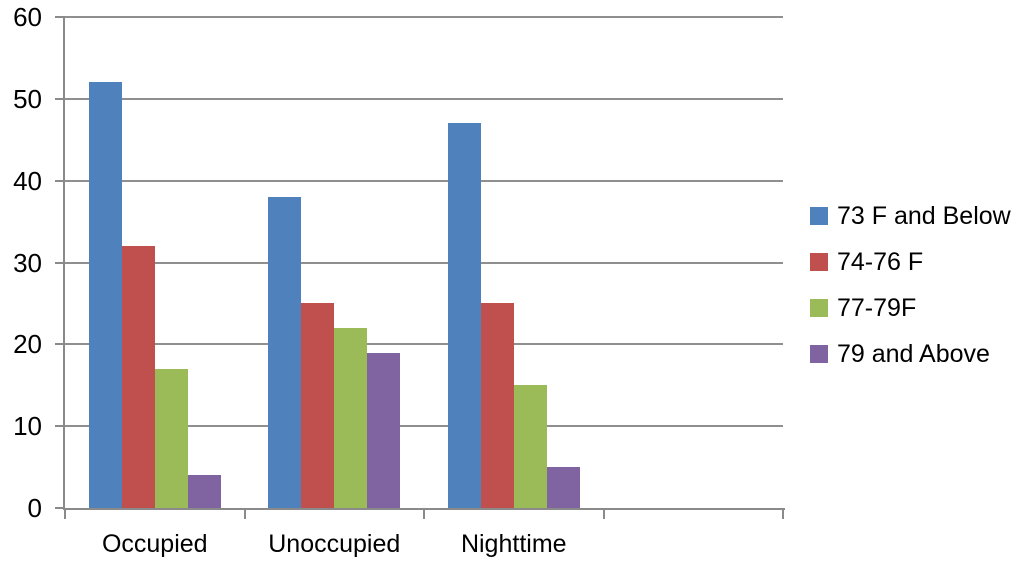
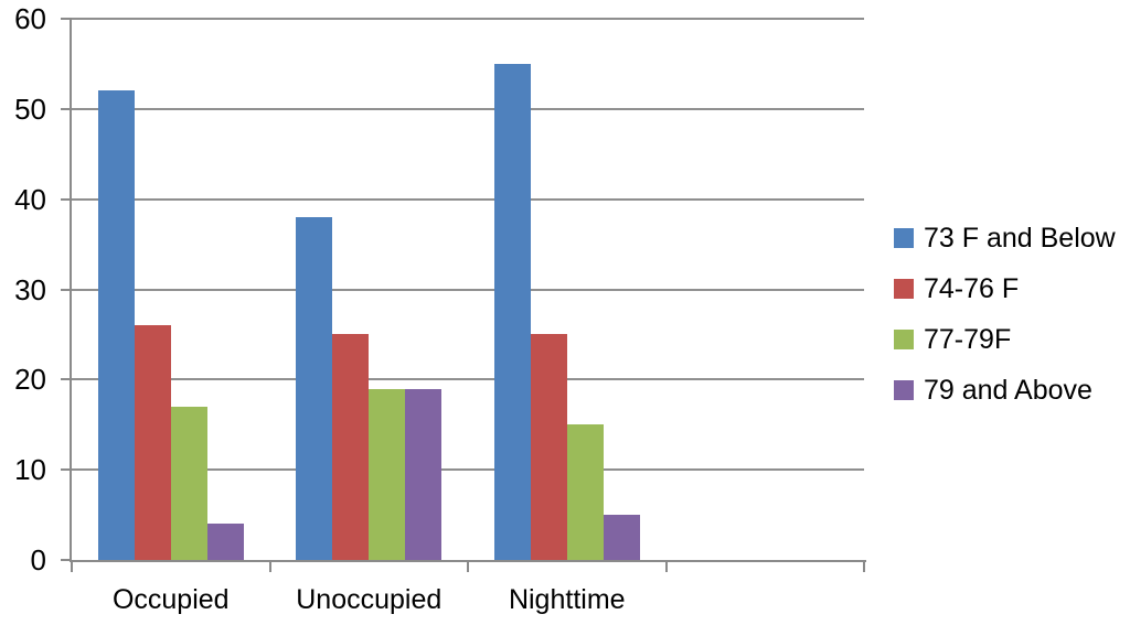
74-76 F/Occupied: 32 -> 26
77-79F/Unoccupied: 22 -> 19
73 F and Below/Nighttime: 47 -> 55
